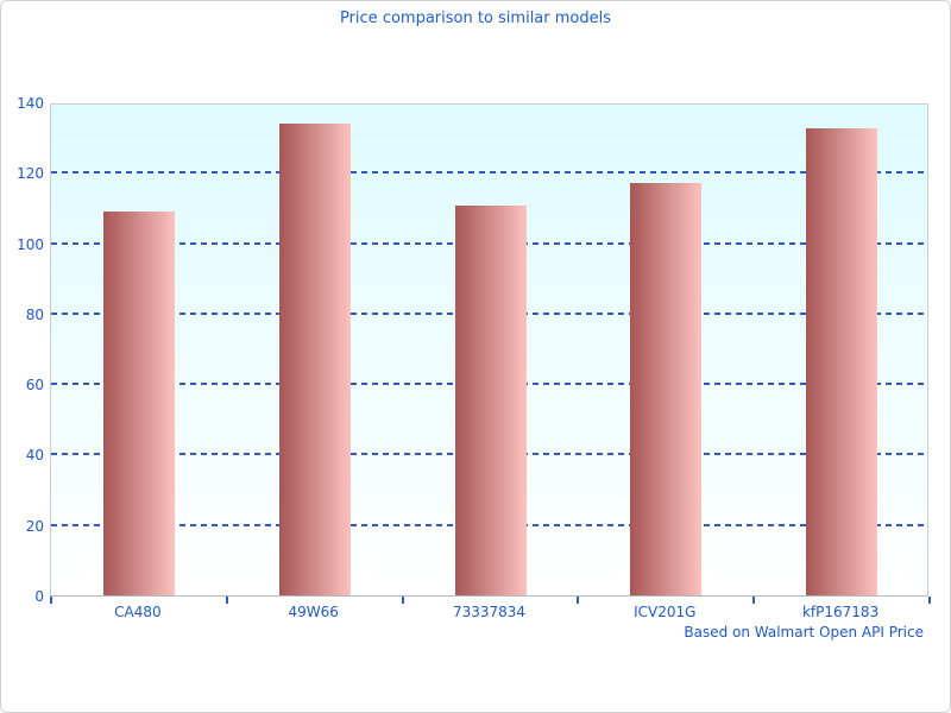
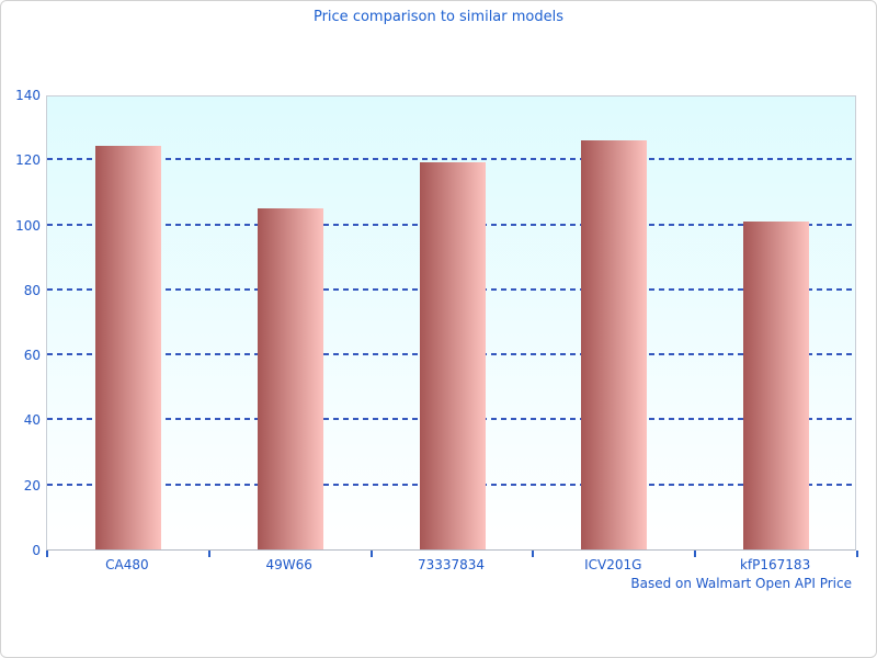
CA480: 109 -> 124
49W66: 134 -> 105
73337834: 110 -> 119
ICV201G: 117 -> 126
kfP167183: 132 -> 101
